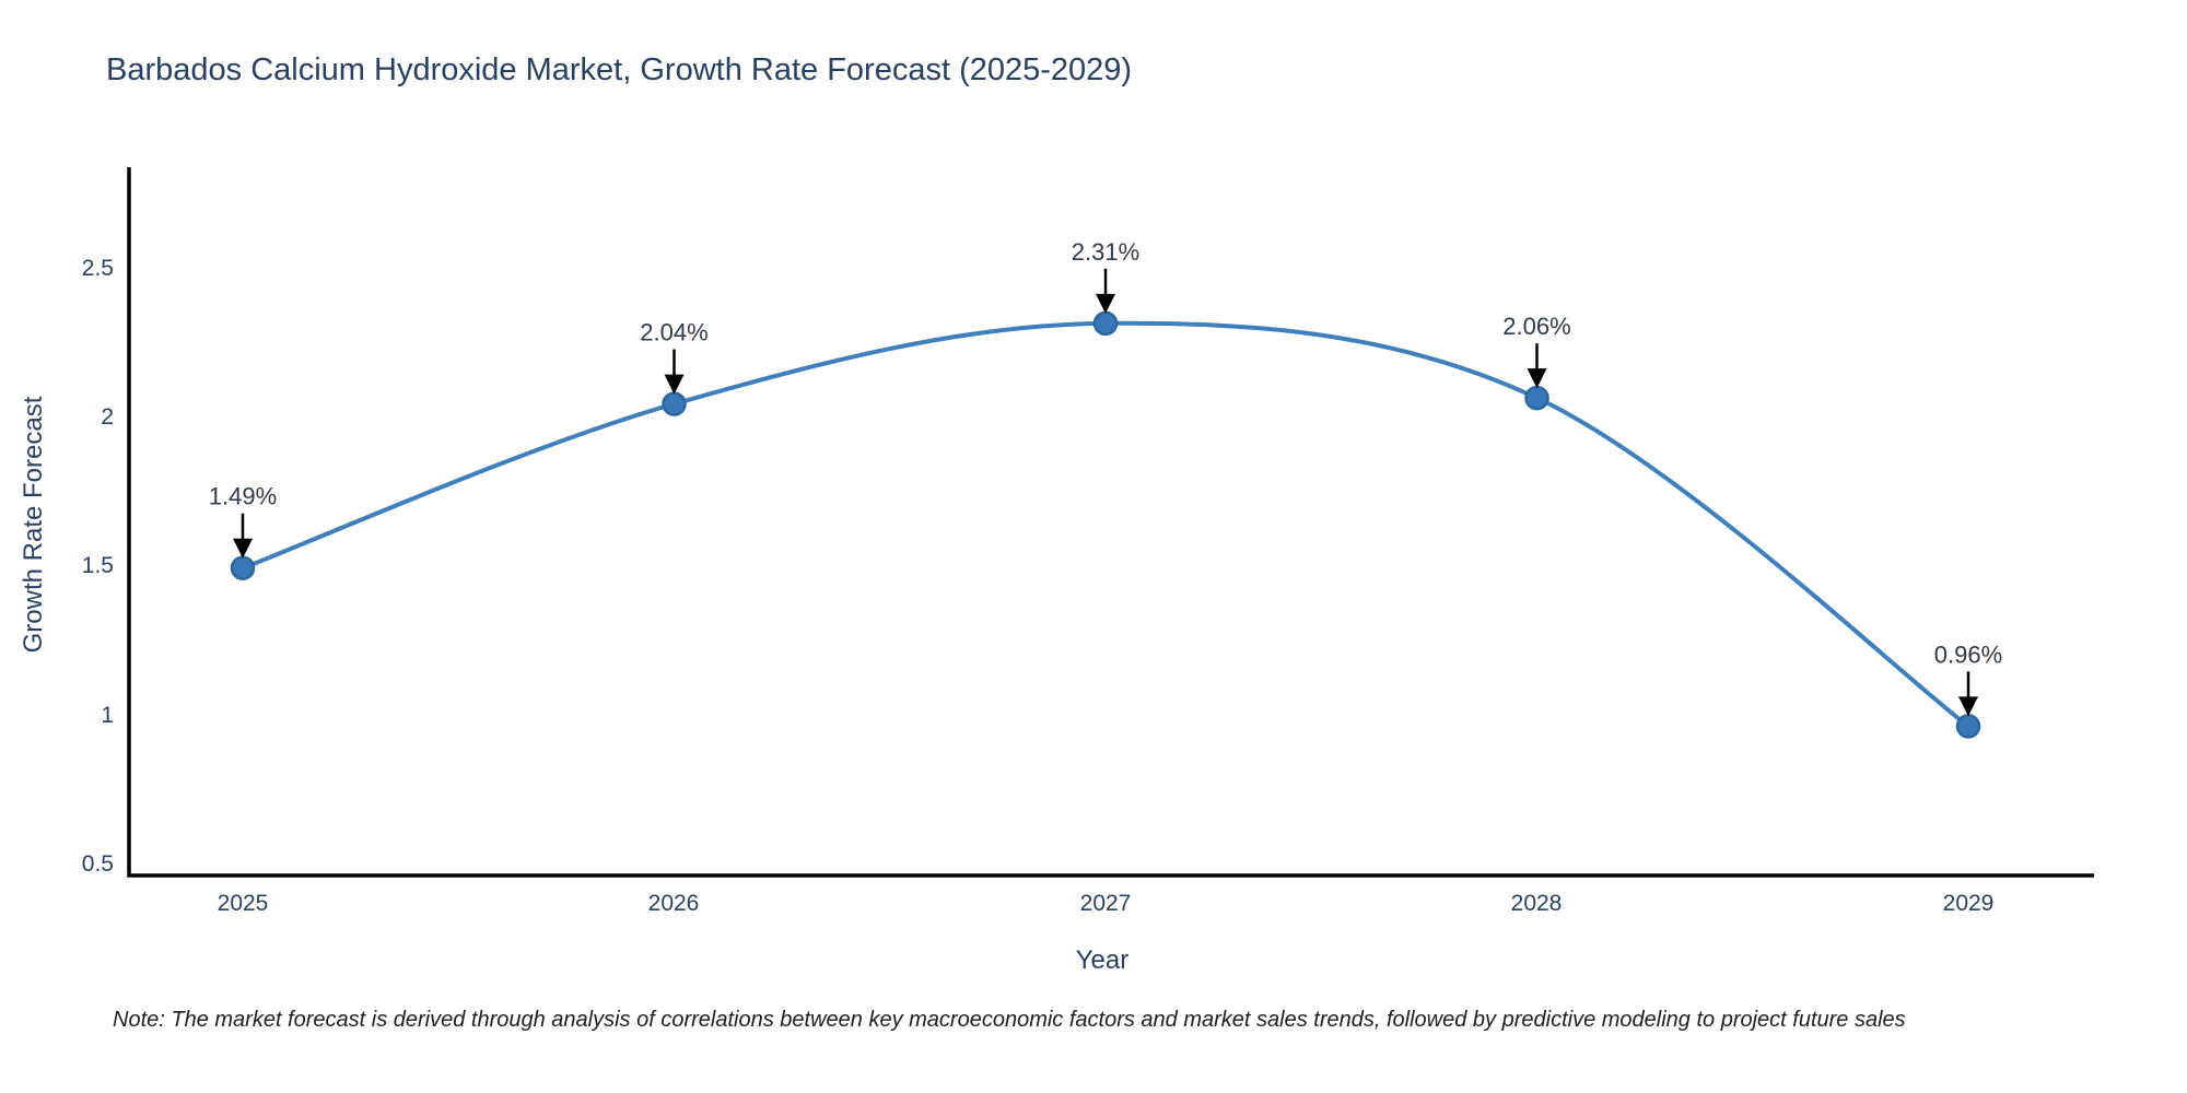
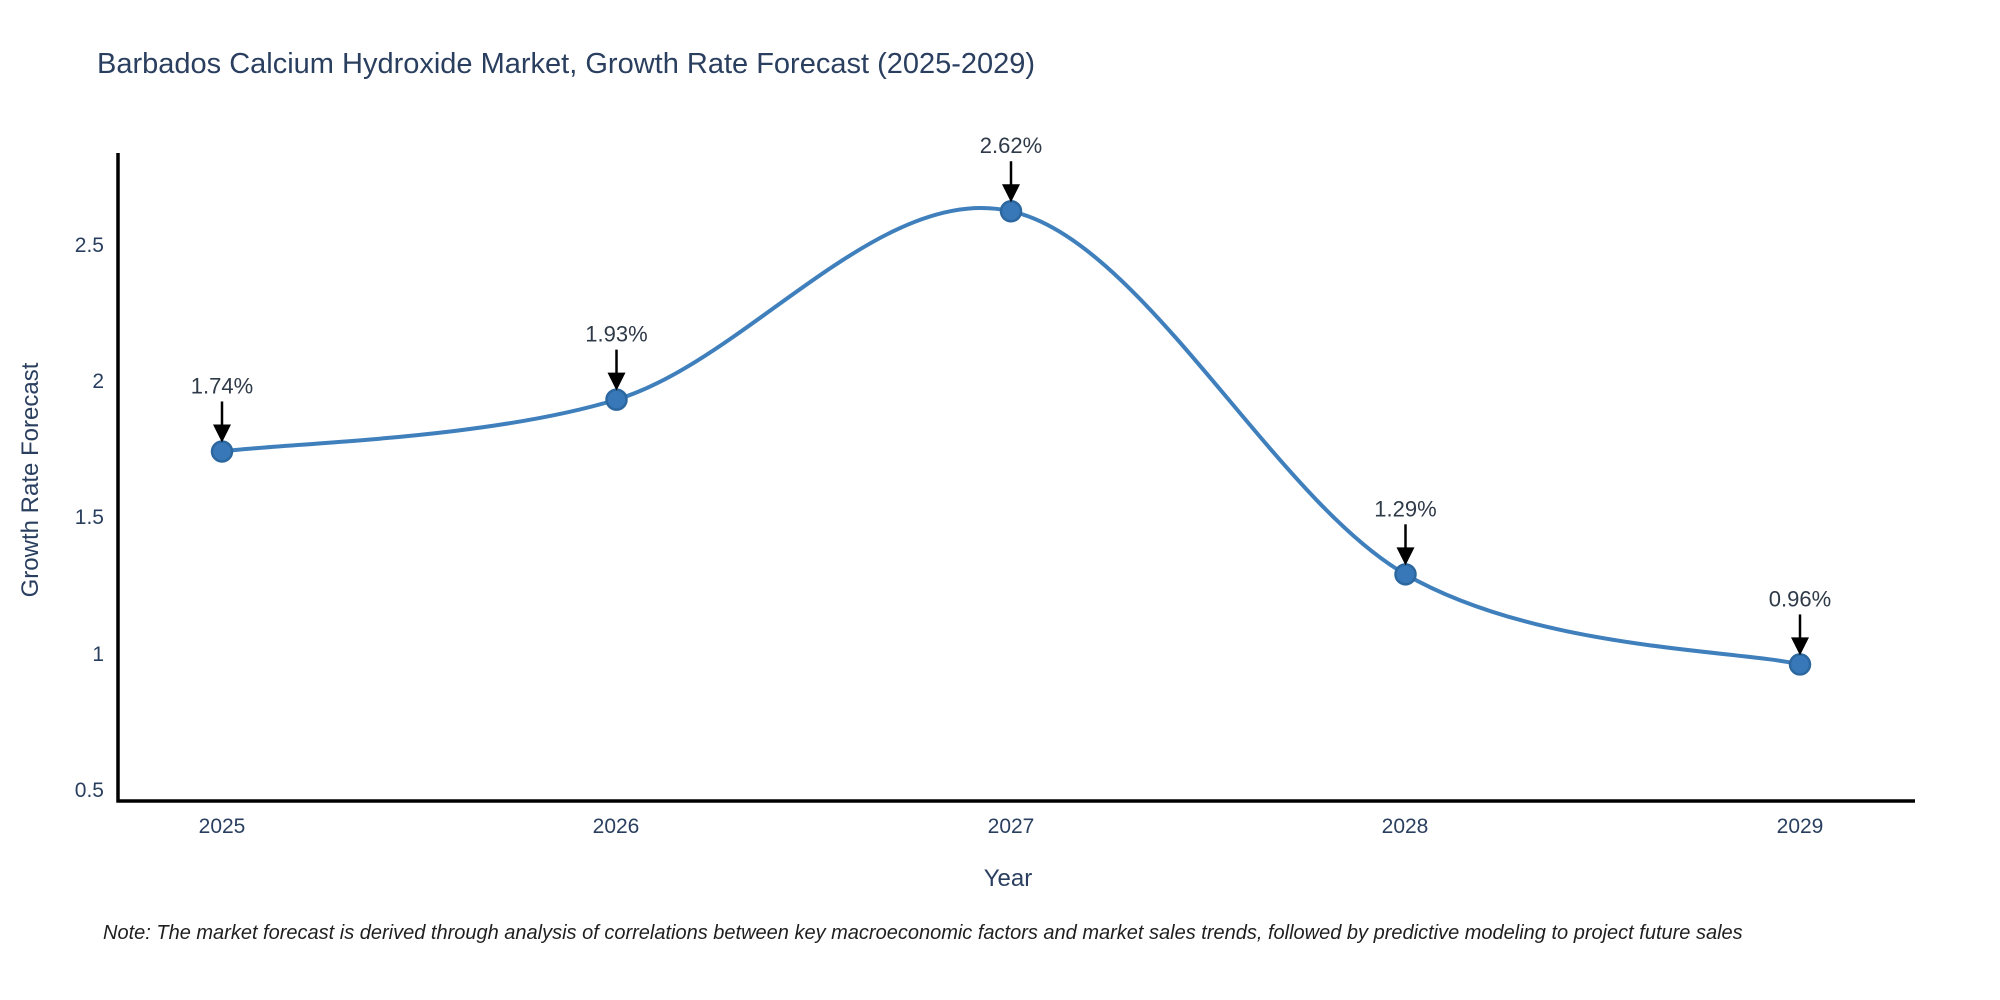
2025: 1.49% -> 1.74%
2026: 2.04% -> 1.93%
2027: 2.31% -> 2.62%
2028: 2.06% -> 1.29%
